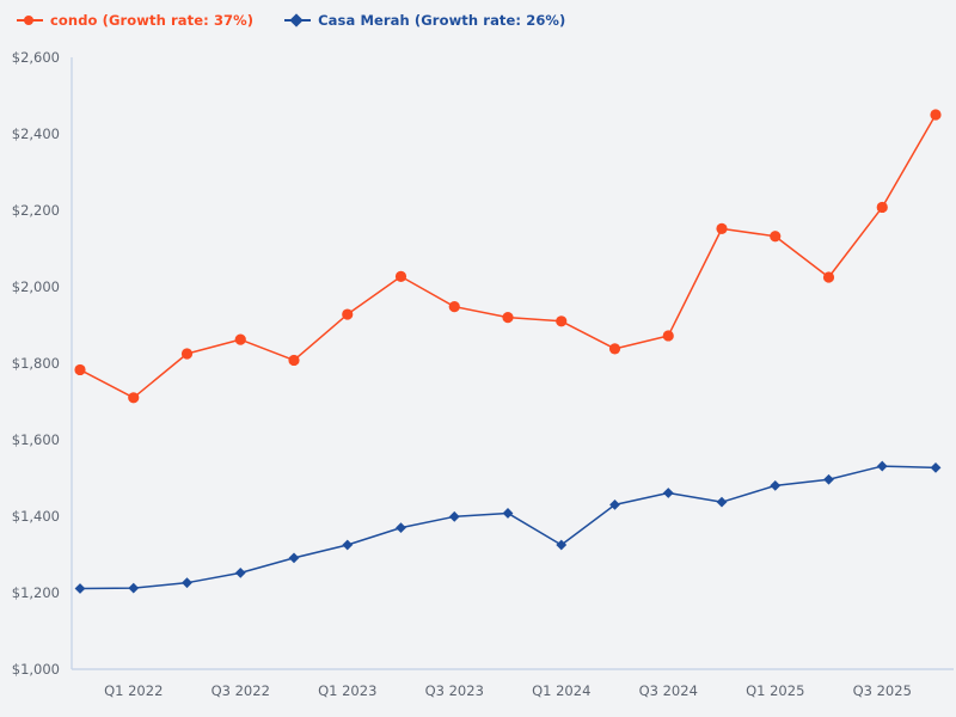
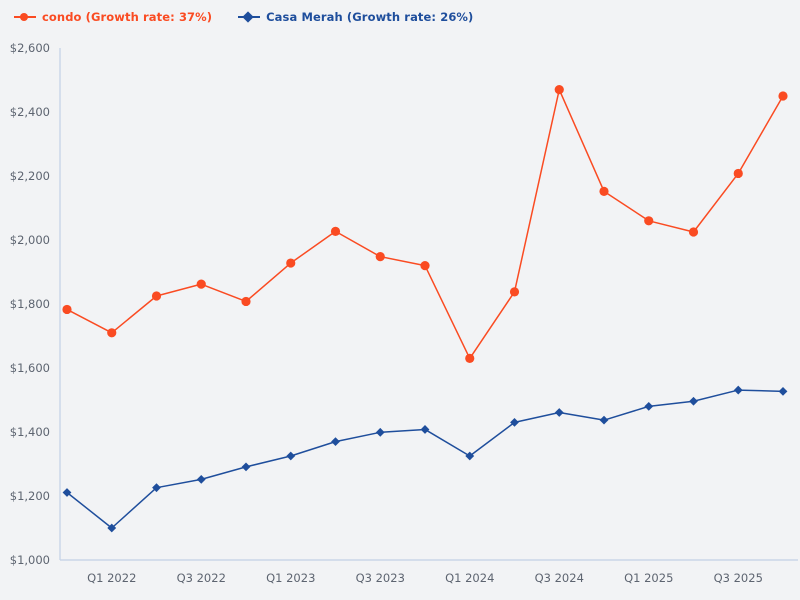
Casa Merah (Growth rate: 26%)/Q1 2022: $1210 -> $1100
condo (Growth rate: 37%)/Q1 2024: $1910 -> $1630
condo (Growth rate: 37%)/Q3 2024: $1870 -> $2470
condo (Growth rate: 37%)/Q1 2025: $2130 -> $2060
